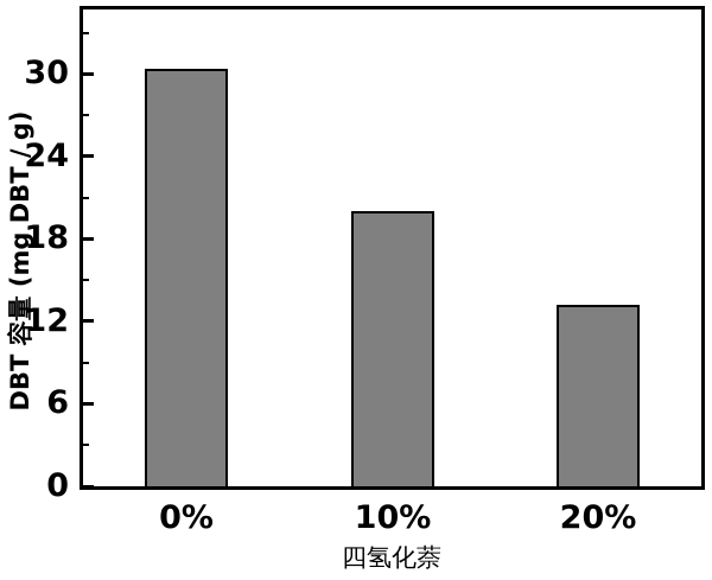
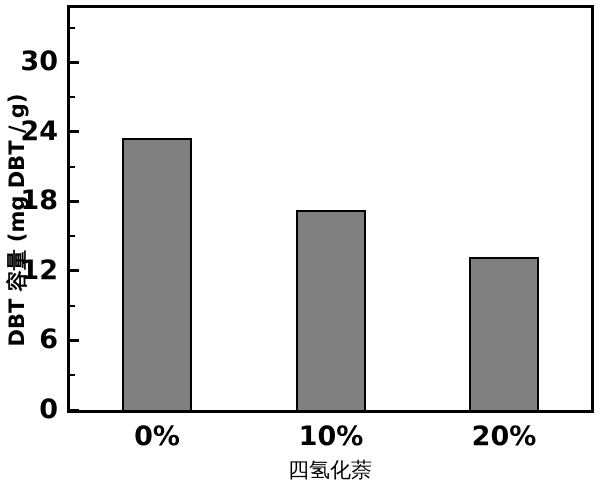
0%: 30.4 -> 23.5
10%: 20.0 -> 17.3
